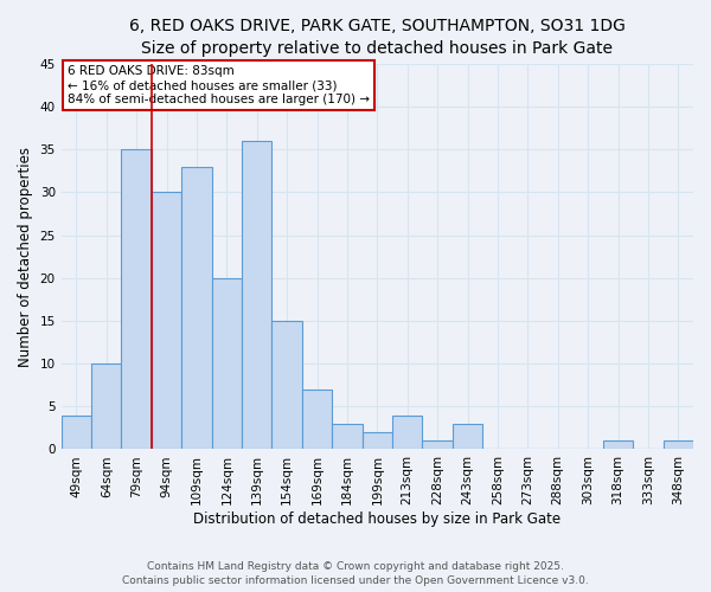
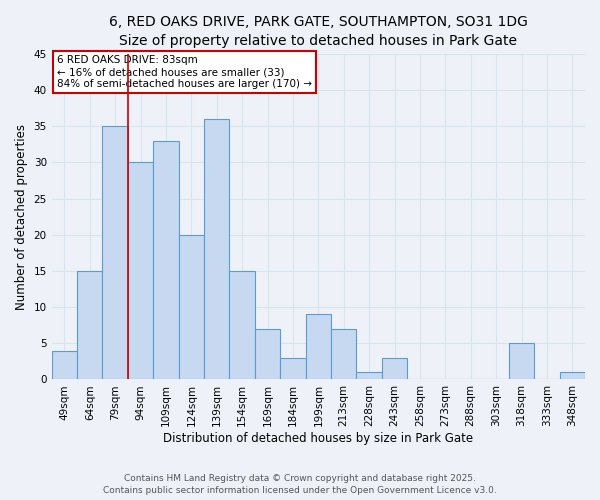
64sqm: 10 -> 15
199sqm: 2 -> 9
213sqm: 4 -> 7
318sqm: 1 -> 5
